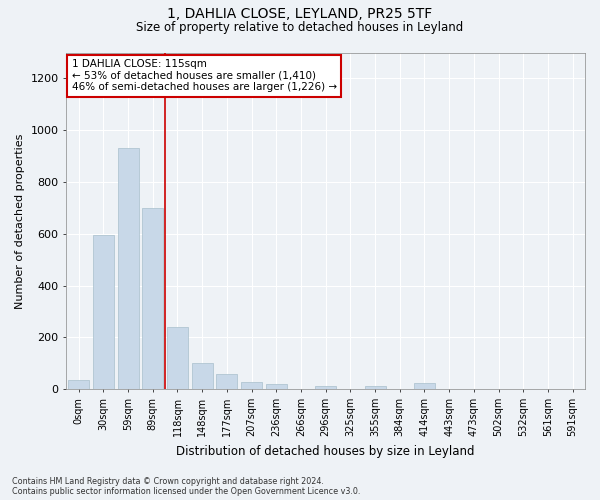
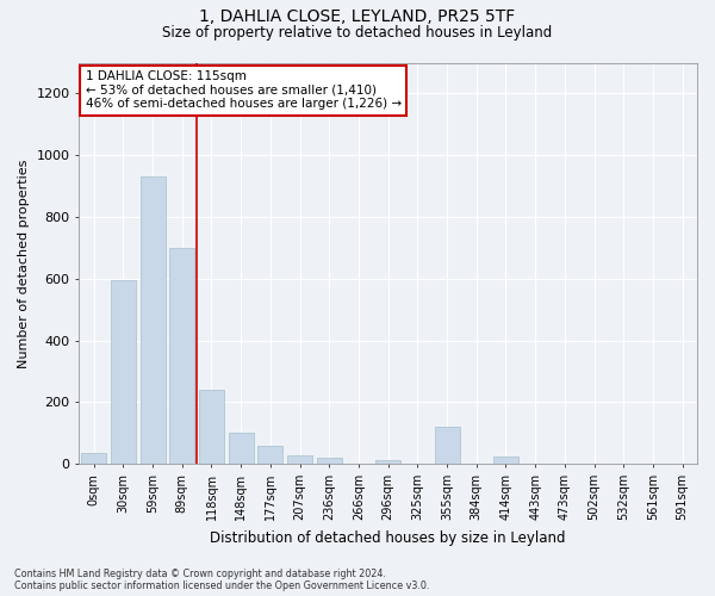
355sqm: 12 -> 120
